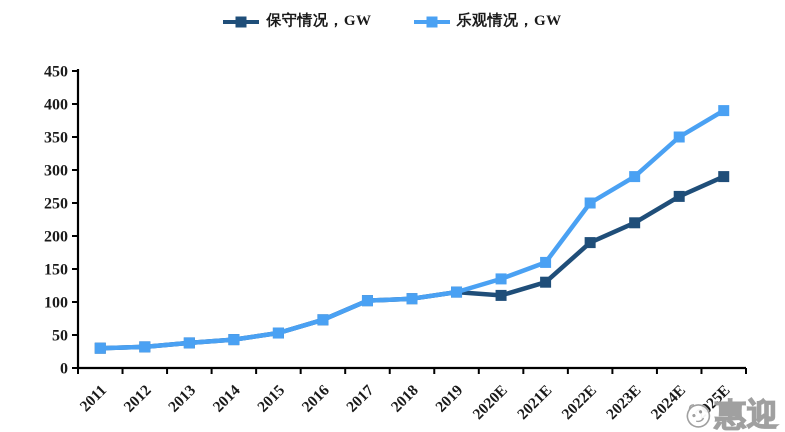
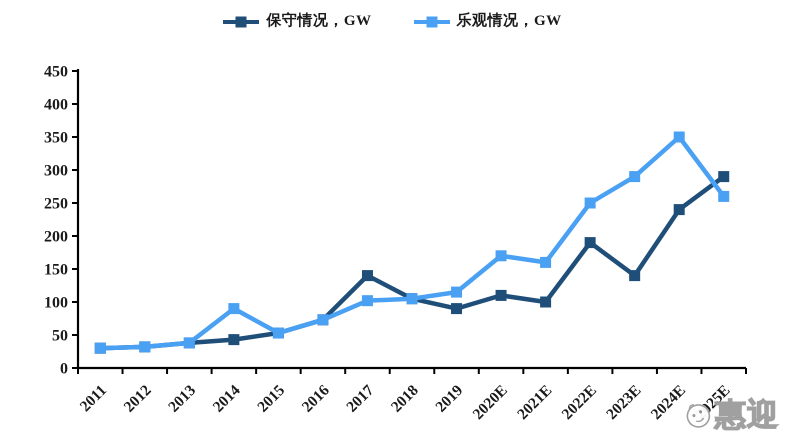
乐观情况，GW/2014: 40 -> 90
保守情况，GW/2017: 100 -> 140
保守情况，GW/2019: 120 -> 90
乐观情况，GW/2020E: 140 -> 170
保守情况，GW/2021E: 130 -> 100
保守情况，GW/2023E: 220 -> 140
保守情况，GW/2024E: 260 -> 240
乐观情况，GW/2025E: 390 -> 260
